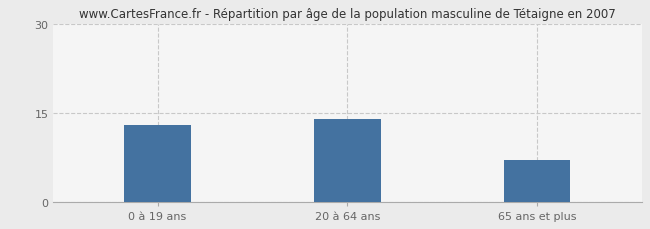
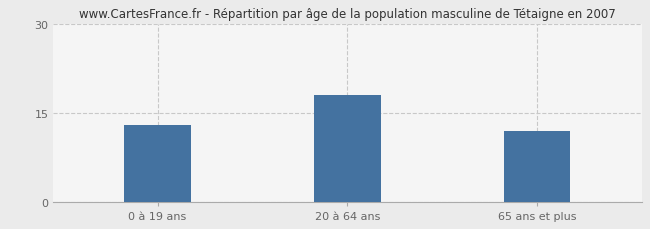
20 à 64 ans: 14 -> 18
65 ans et plus: 7 -> 12
